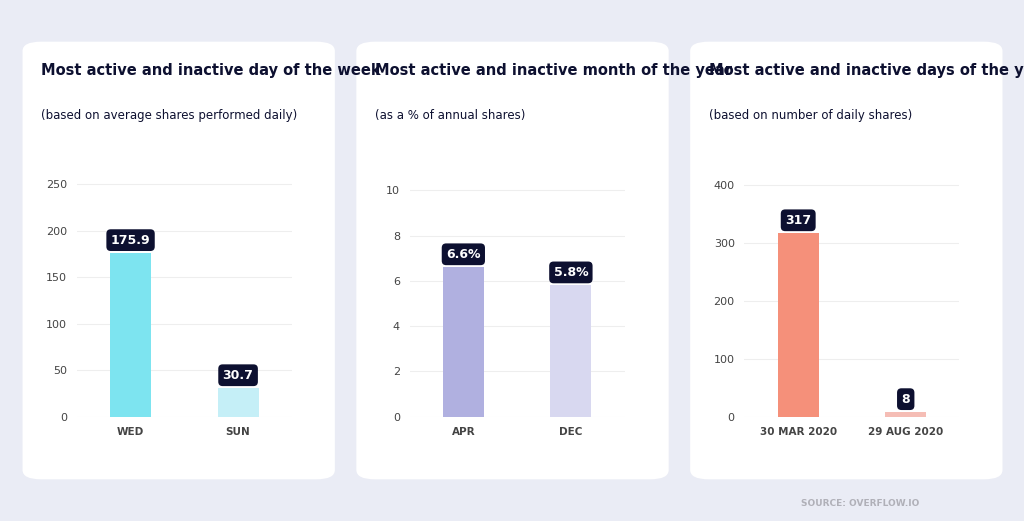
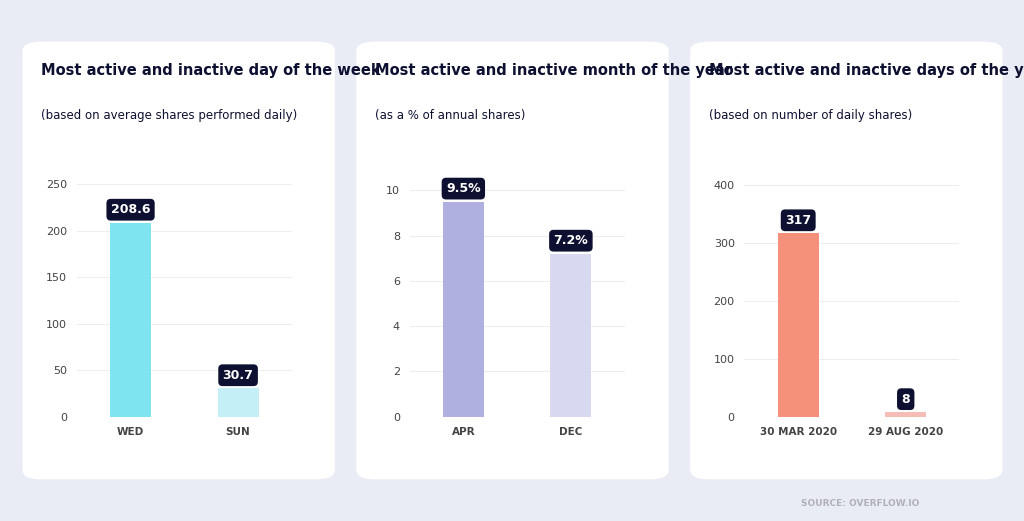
WED: 175.9 -> 208.6
APR: 6.6% -> 9.5%
DEC: 5.8% -> 7.2%
